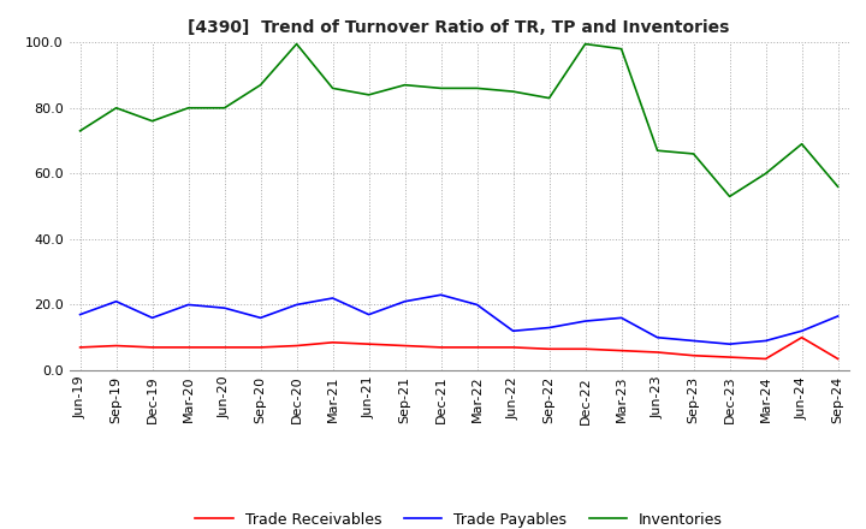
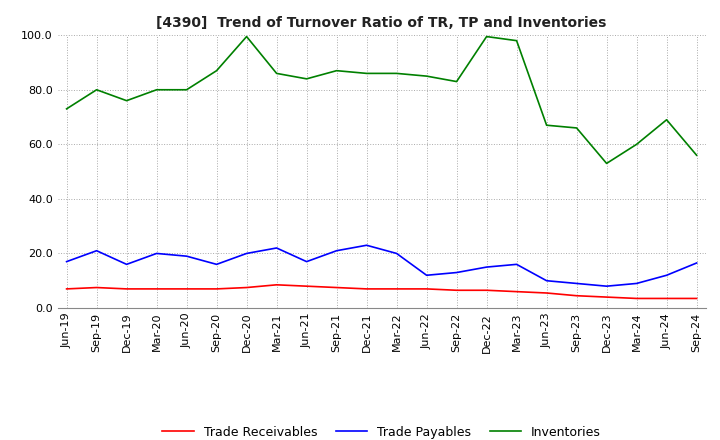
Trade Receivables/Jun-24: 10.0 -> 3.5
